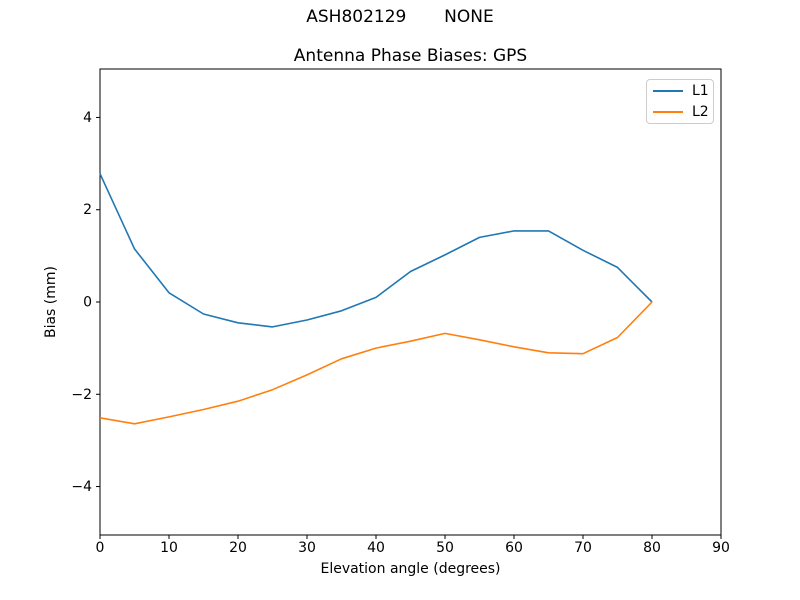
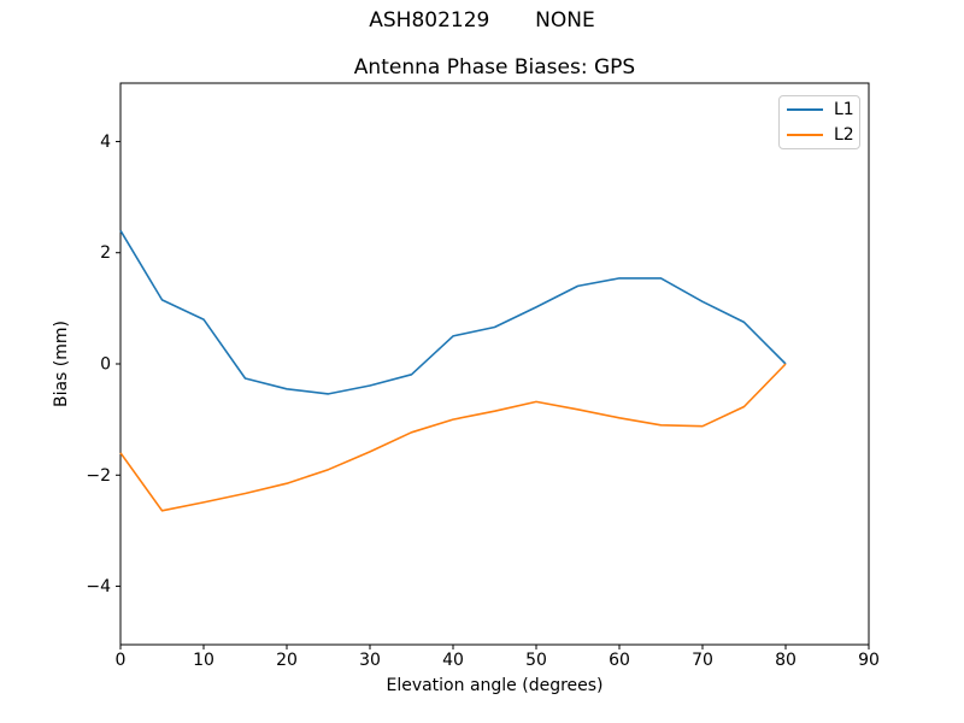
L1/0: 2.8 -> 2.4
L2/0: -2.5 -> -1.6
L1/10: 0.2 -> 0.8
L1/40: 0.1 -> 0.5
